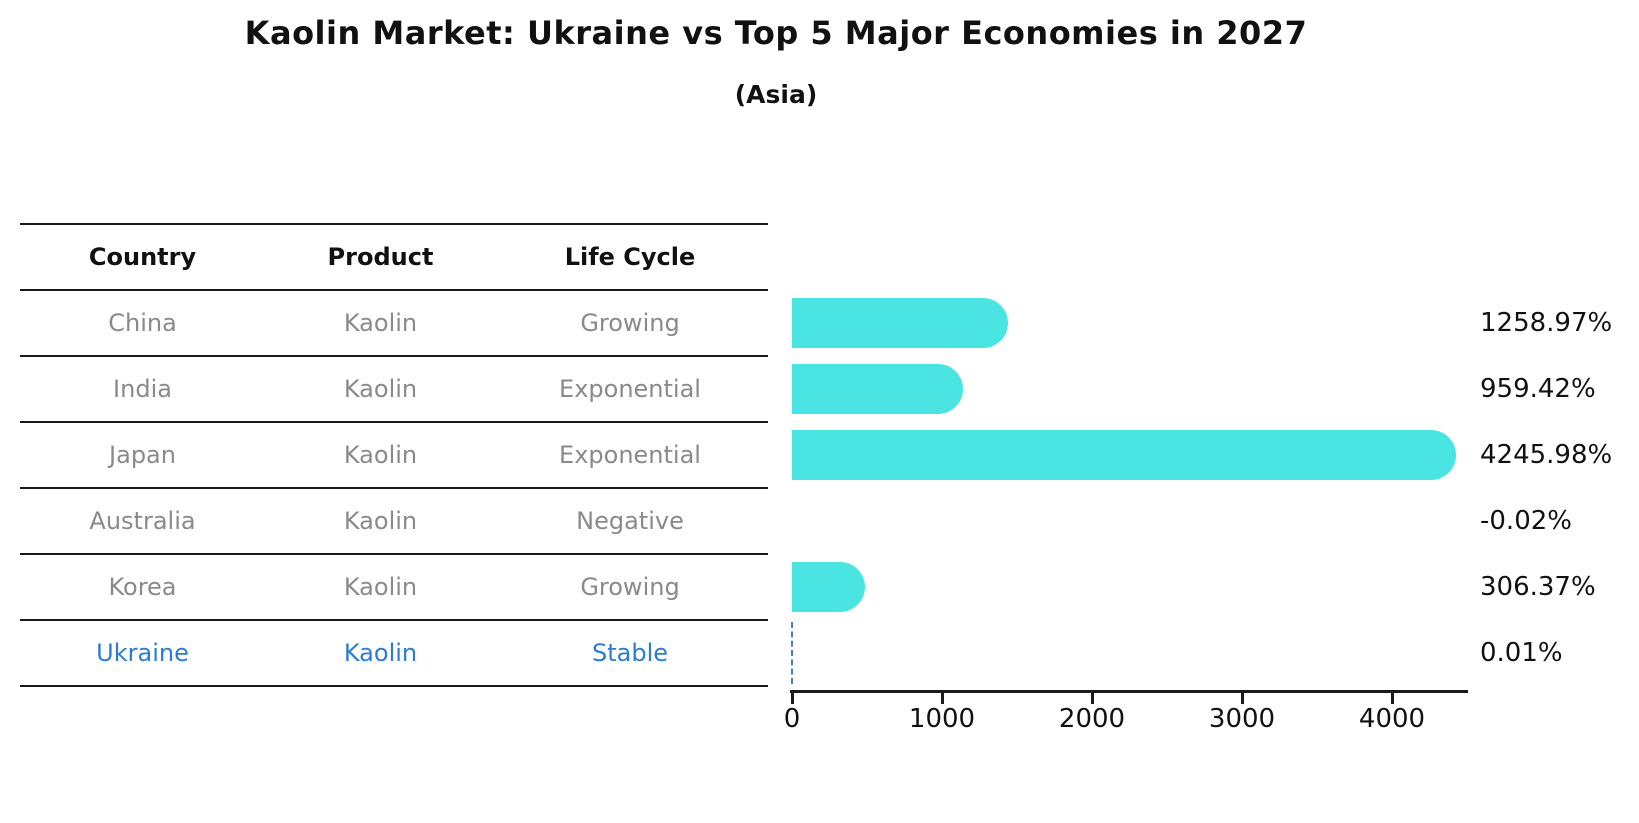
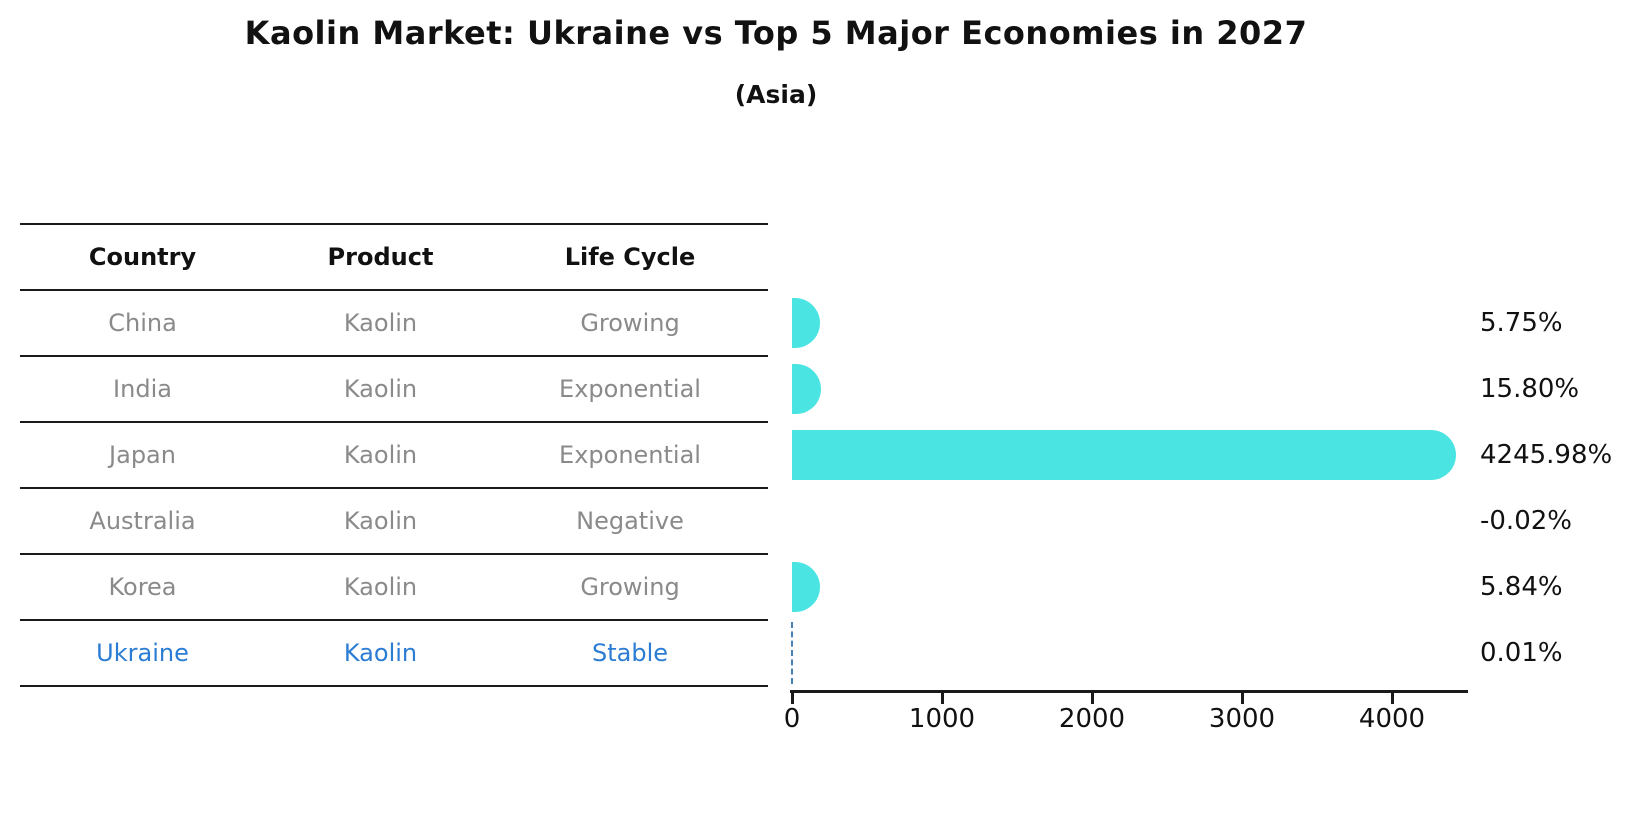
China: 1258.97% -> 5.75%
India: 959.42% -> 15.80%
Korea: 306.37% -> 5.84%
